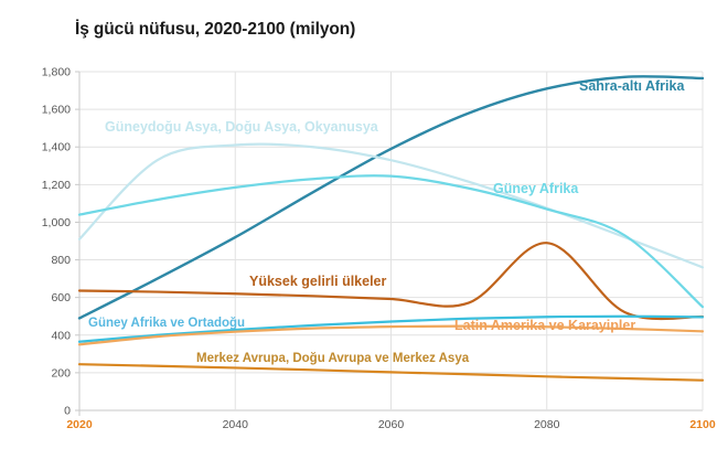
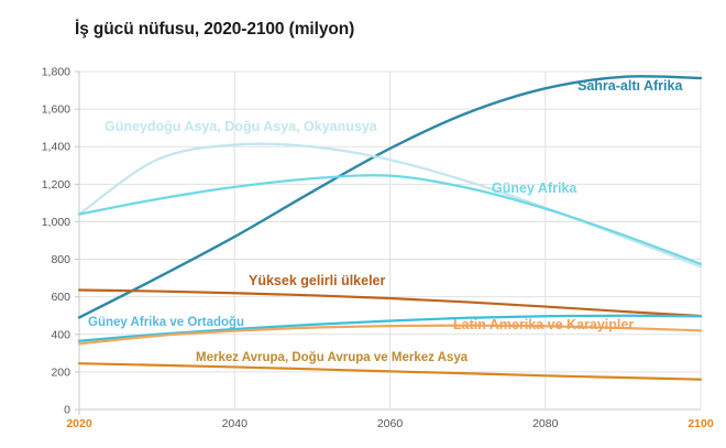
Güneydoğu Asya, Doğu Asya, Okyanusya/2020: 910 -> 1040
Yüksek gelirli ülkeler/2080: 890 -> 550
Güney Afrika/2100: 550 -> 780
